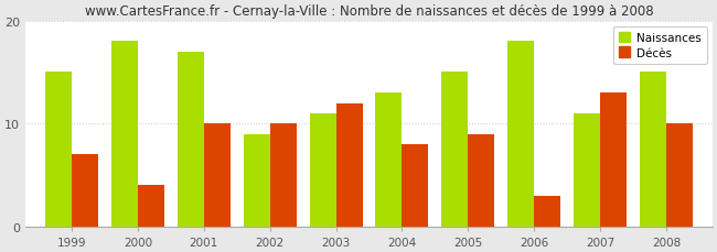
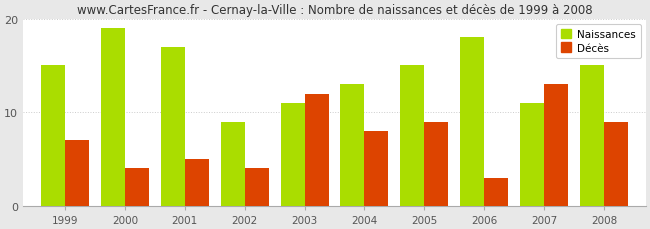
Naissances/2000: 18 -> 19
Décès/2001: 10 -> 5
Décès/2002: 10 -> 4
Décès/2008: 10 -> 9
